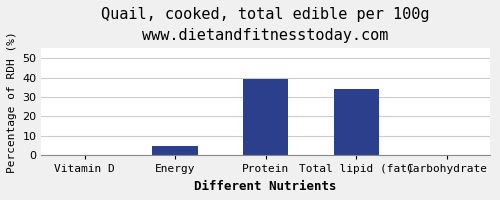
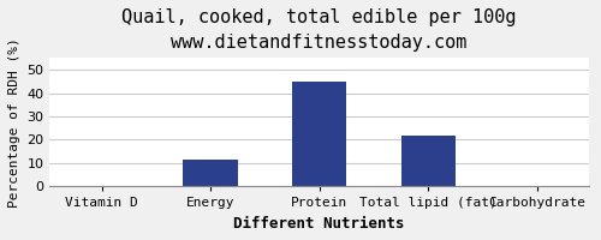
Energy: 5 -> 12
Protein: 39 -> 45
Total lipid (fat): 34 -> 22
